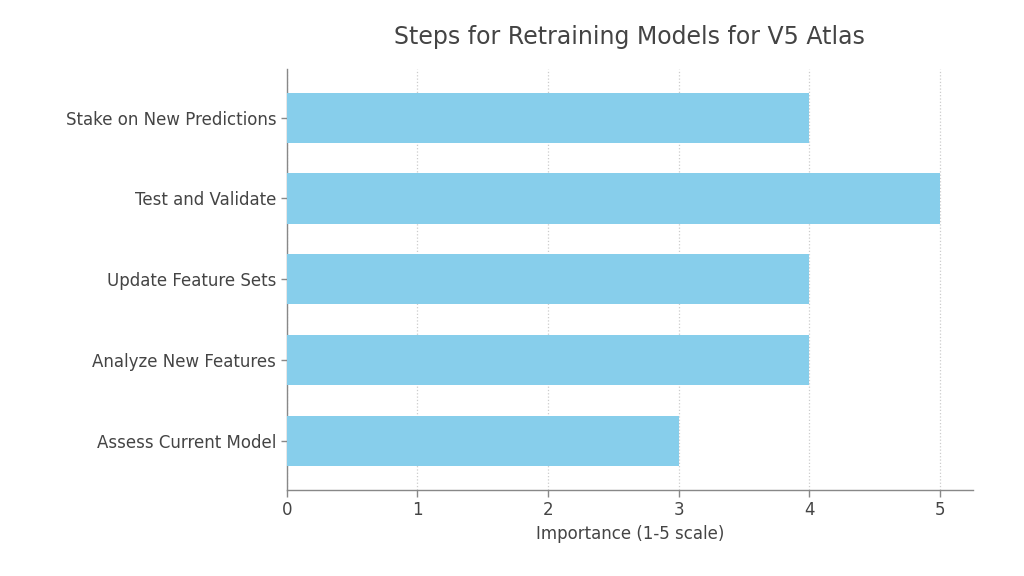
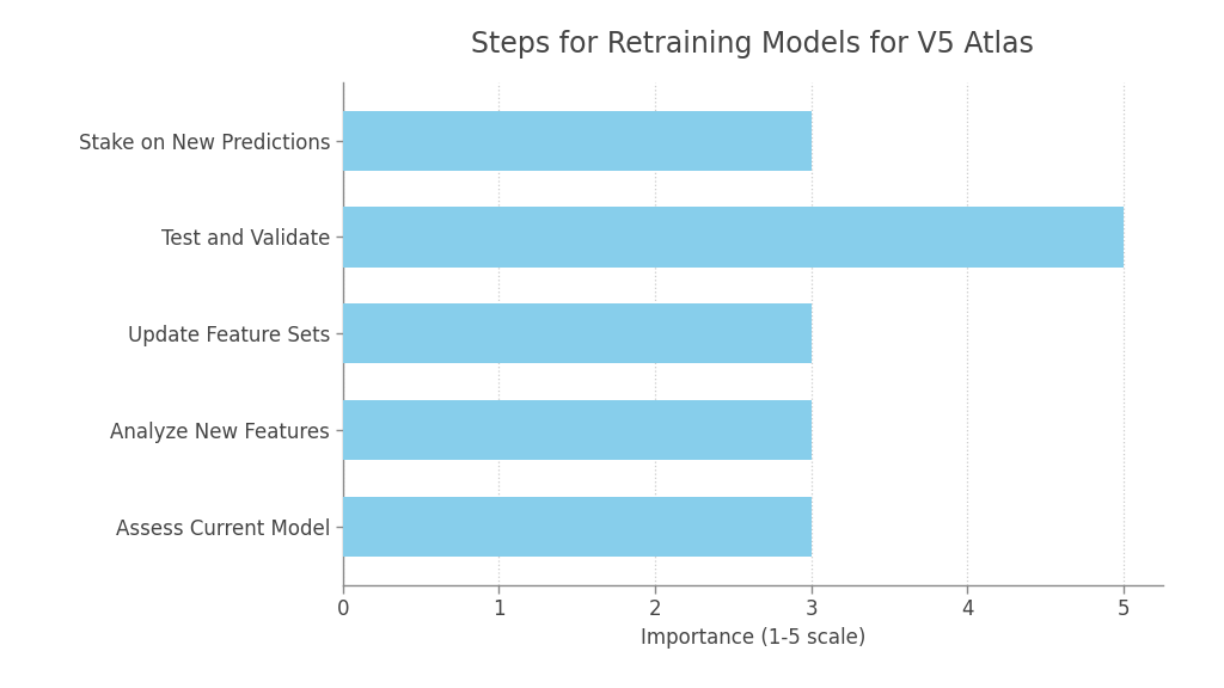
Stake on New Predictions: 4 -> 3
Update Feature Sets: 4 -> 3
Analyze New Features: 4 -> 3
